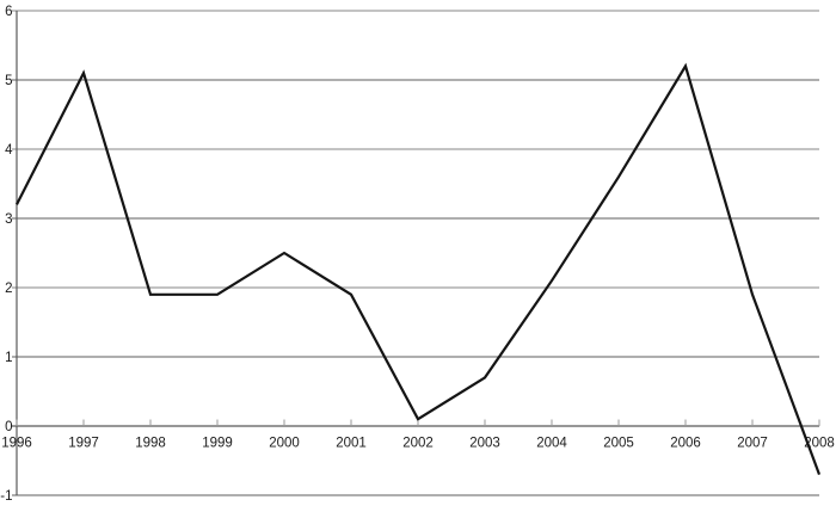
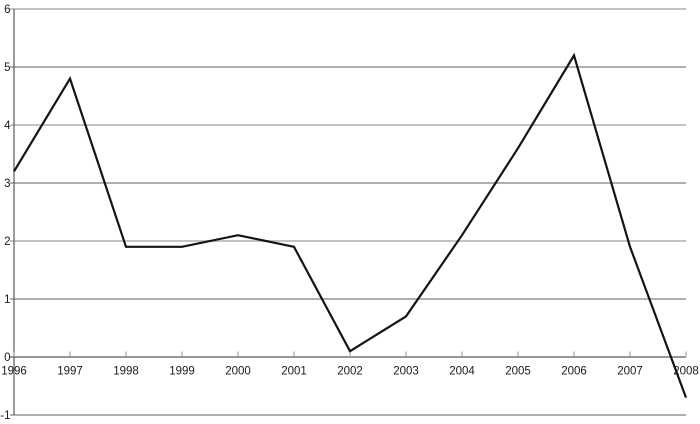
1997: 5.1 -> 4.8
2000: 2.5 -> 2.1
